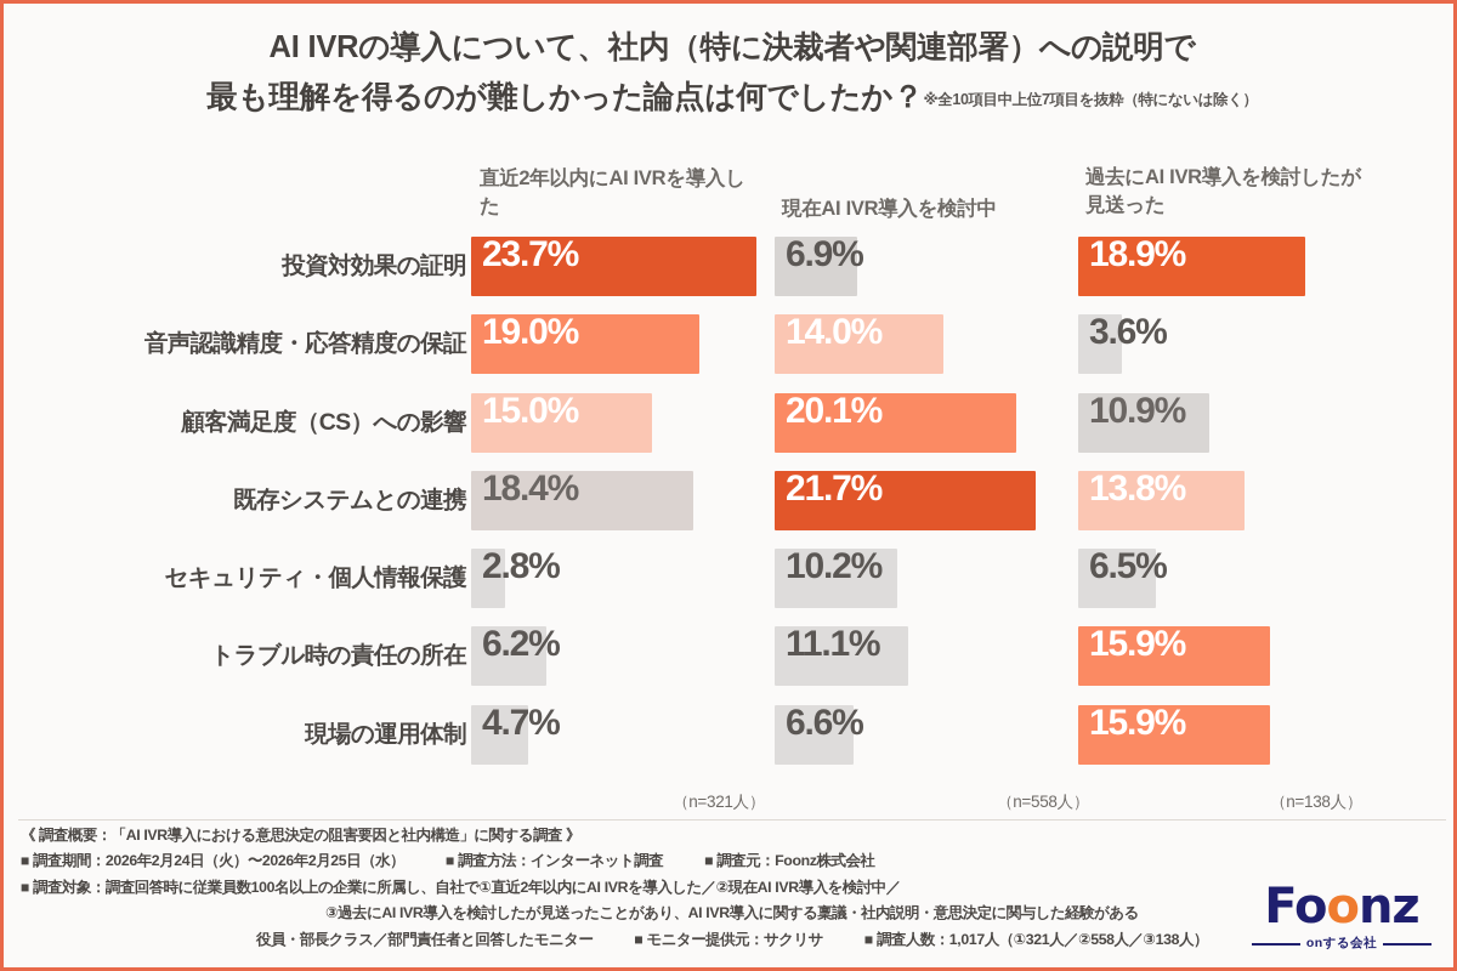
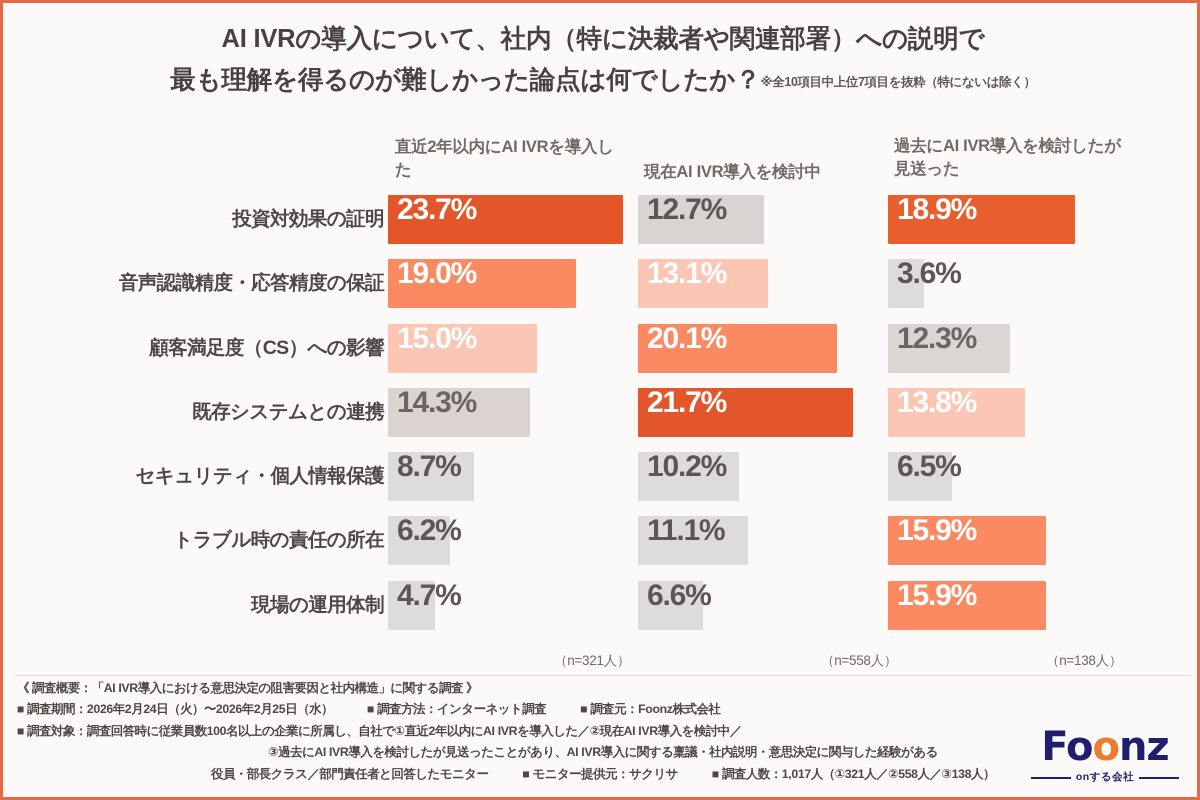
現在AI IVR導入を検討中/投資対効果の証明: 6.9% -> 12.7%
現在AI IVR導入を検討中/音声認識精度・応答精度の保証: 14.0% -> 13.1%
過去にAI IVR導入を検討したが見送った/顧客満足度（CS）への影響: 10.9% -> 12.3%
直近2年以内にAI IVRを導入した/既存システムとの連携: 18.4% -> 14.3%
直近2年以内にAI IVRを導入した/セキュリティ・個人情報保護: 2.8% -> 8.7%
